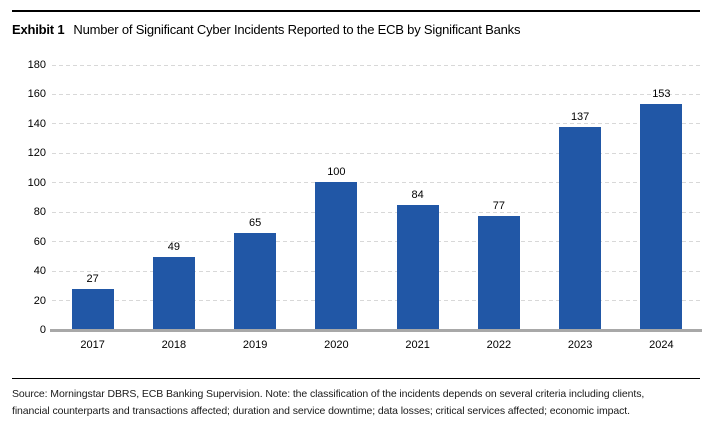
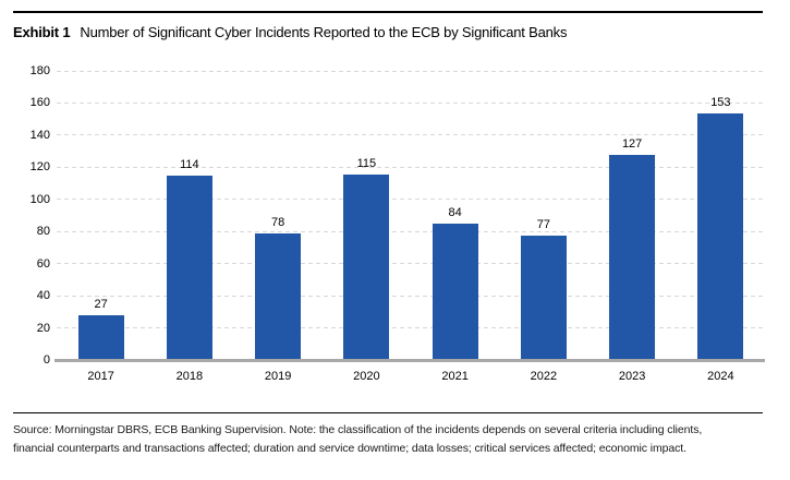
2018: 49 -> 114
2019: 65 -> 78
2020: 100 -> 115
2023: 137 -> 127
